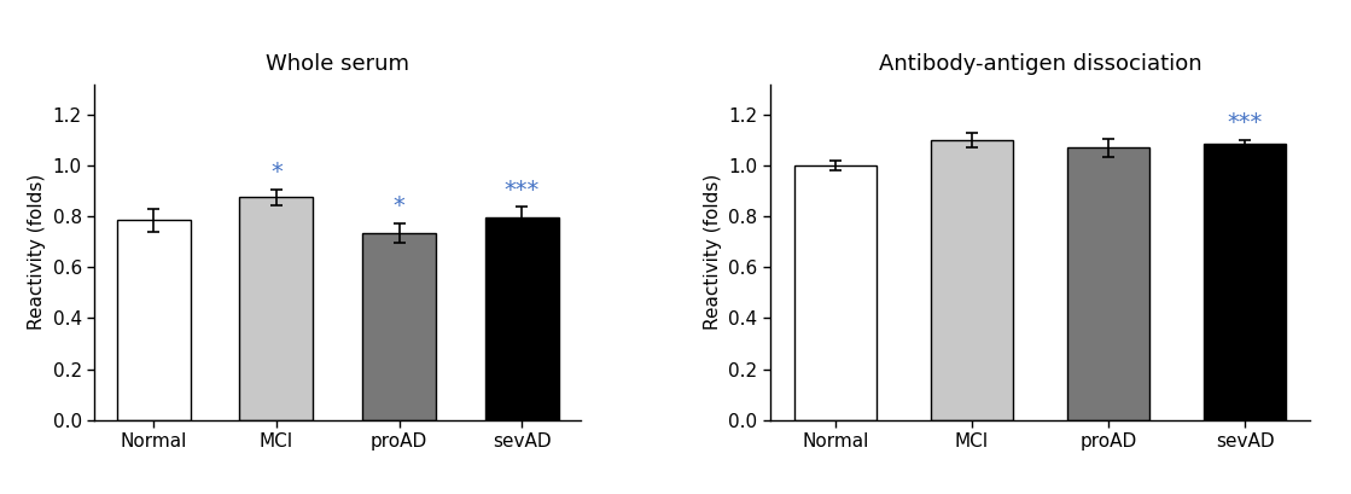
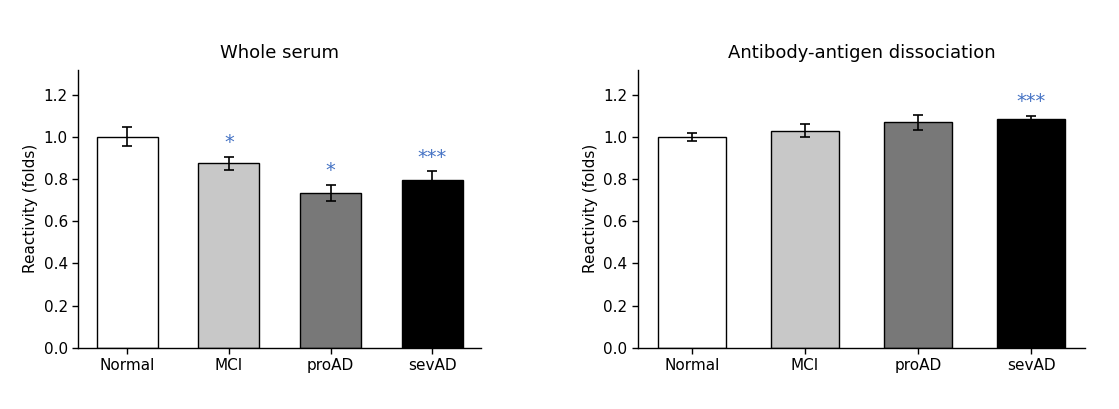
Whole serum/Normal: 0.785 -> 1.000
Antibody-antigen dissociation/MCI: 1.100 -> 1.030
